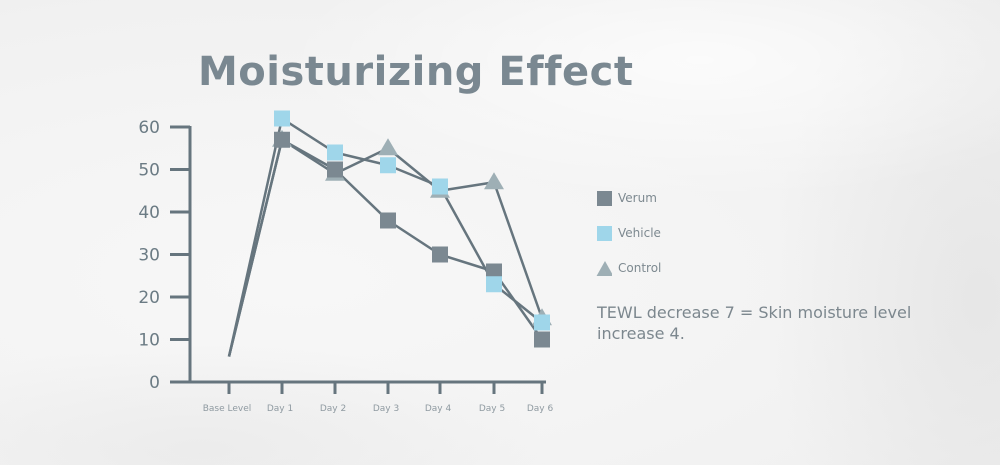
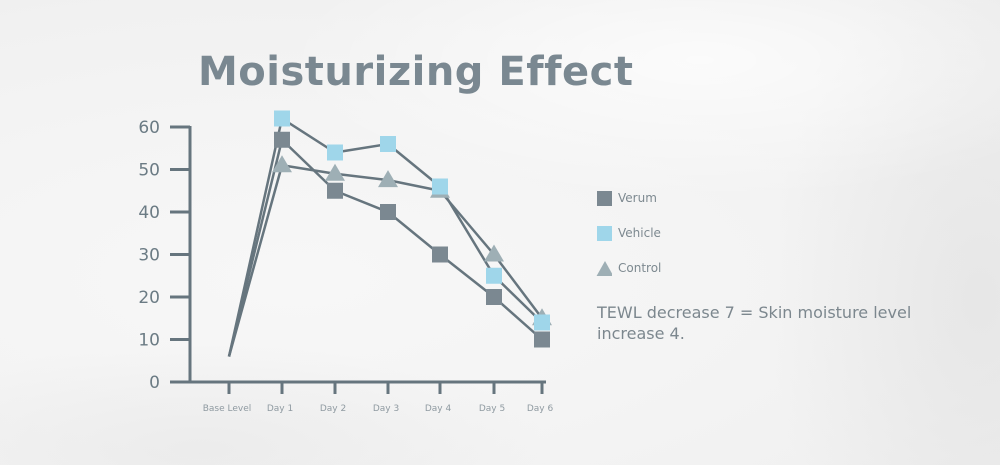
Control/Day 1: 57 -> 51
Verum/Day 2: 50 -> 45
Verum/Day 3: 38 -> 40
Vehicle/Day 3: 51 -> 56
Control/Day 3: 55 -> 48
Verum/Day 5: 26 -> 20
Vehicle/Day 5: 23 -> 25
Control/Day 5: 47 -> 30
